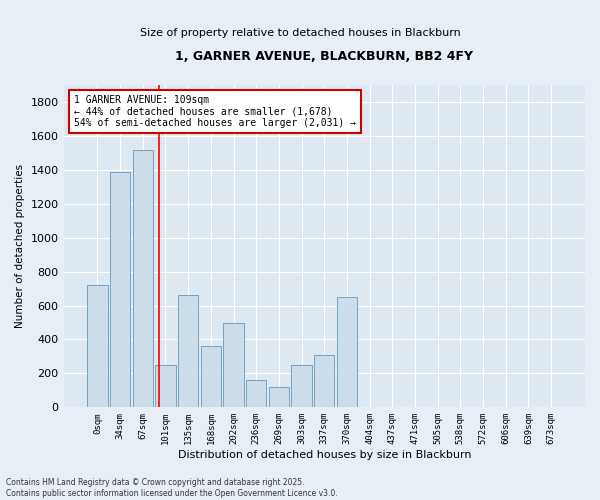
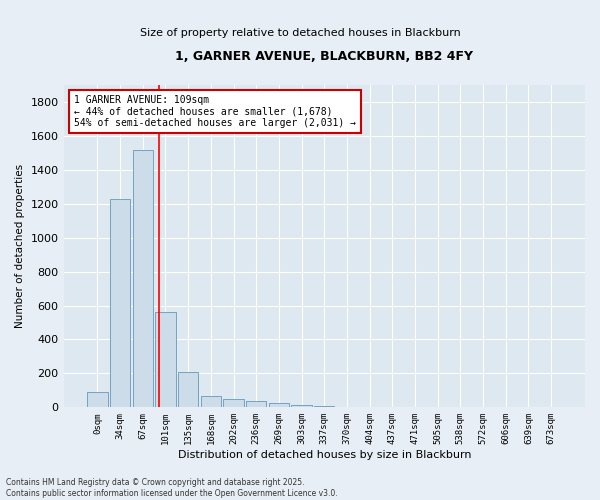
0sqm: 720 -> 90
34sqm: 1390 -> 1230
101sqm: 250 -> 560
135sqm: 660 -> 210
168sqm: 360 -> 60
202sqm: 500 -> 50
236sqm: 160 -> 40
269sqm: 120 -> 20
303sqm: 250 -> 10
337sqm: 310 -> 0
370sqm: 650 -> 0
